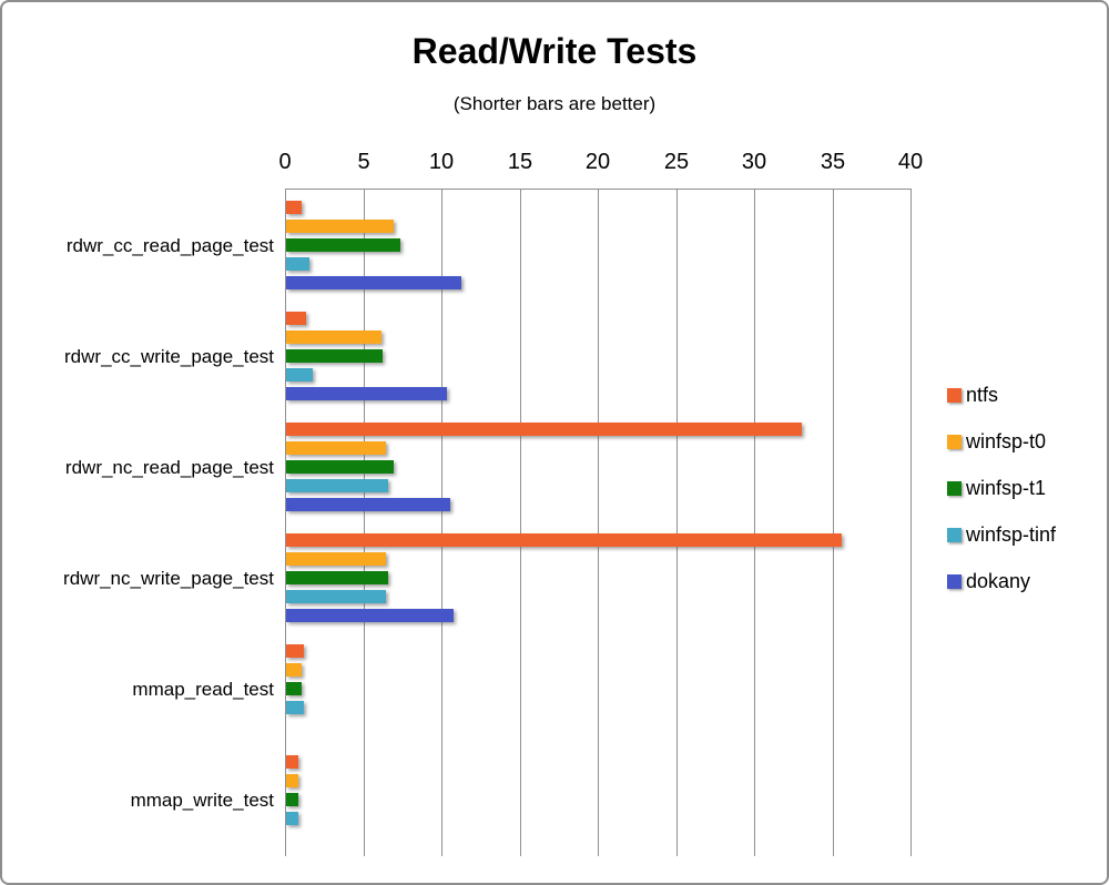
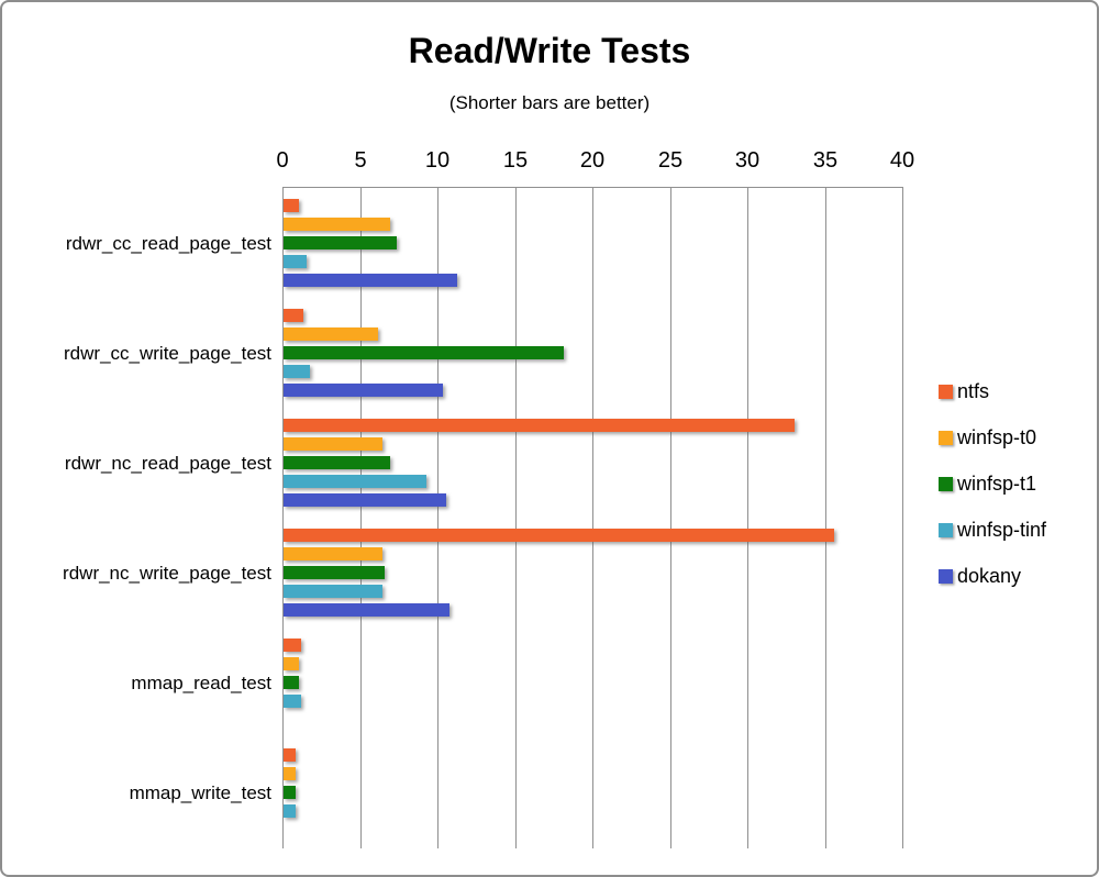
winfsp-t1/rdwr_cc_write_page_test: 6.2 -> 18.1
winfsp-tinf/rdwr_nc_read_page_test: 6.5 -> 9.2
